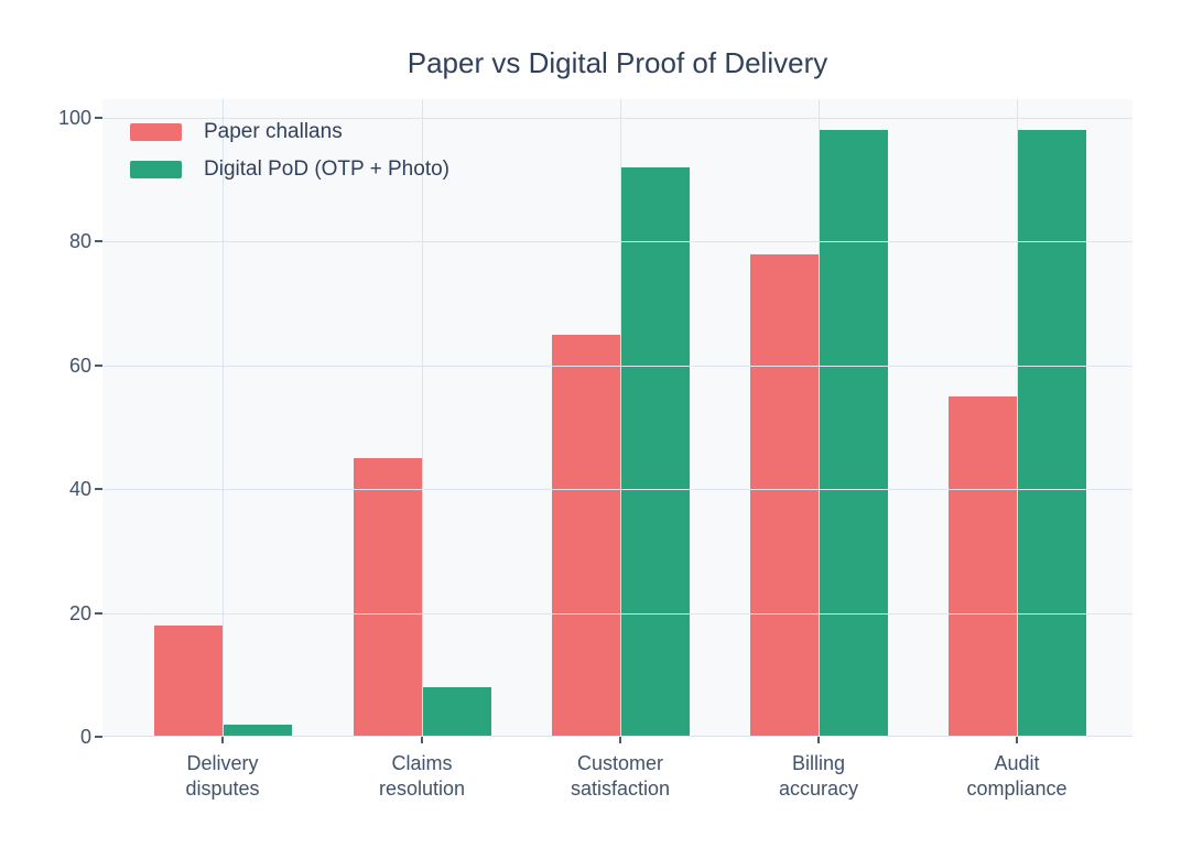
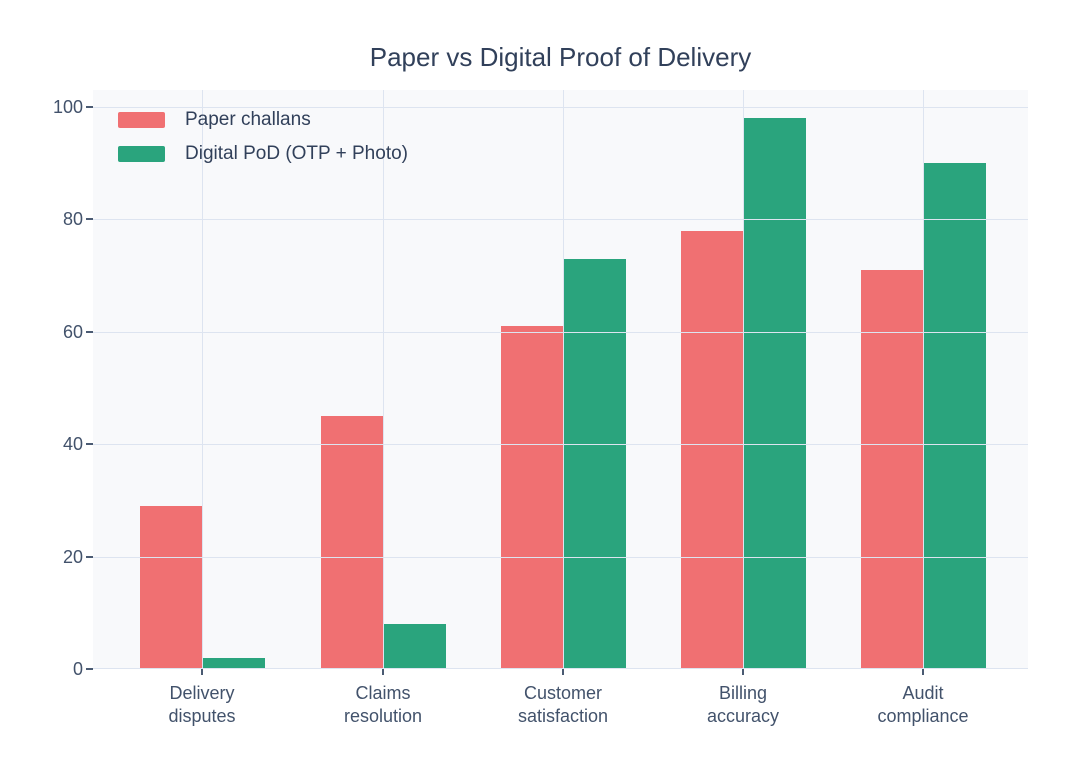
Paper challans/Delivery disputes: 18 -> 29
Paper challans/Customer satisfaction: 65 -> 61
Digital PoD (OTP + Photo)/Customer satisfaction: 92 -> 73
Paper challans/Audit compliance: 55 -> 71
Digital PoD (OTP + Photo)/Audit compliance: 98 -> 90
